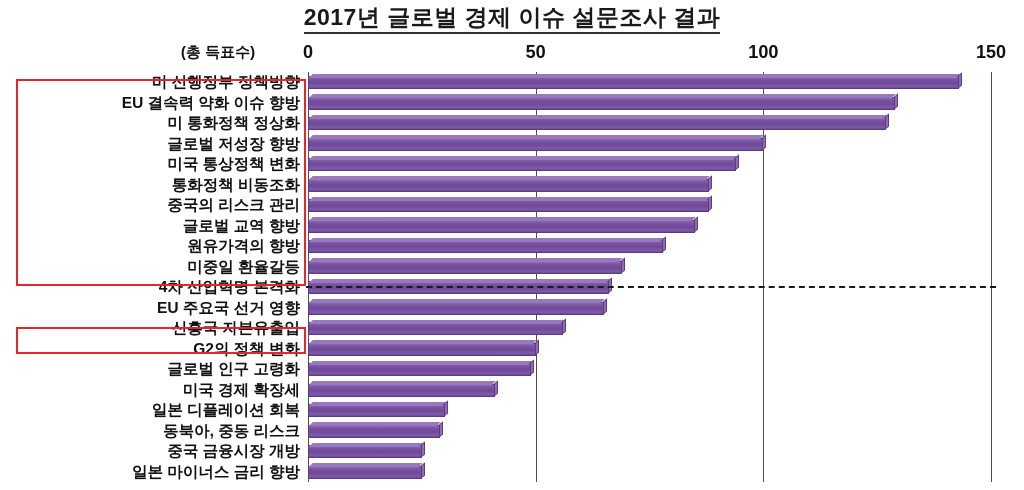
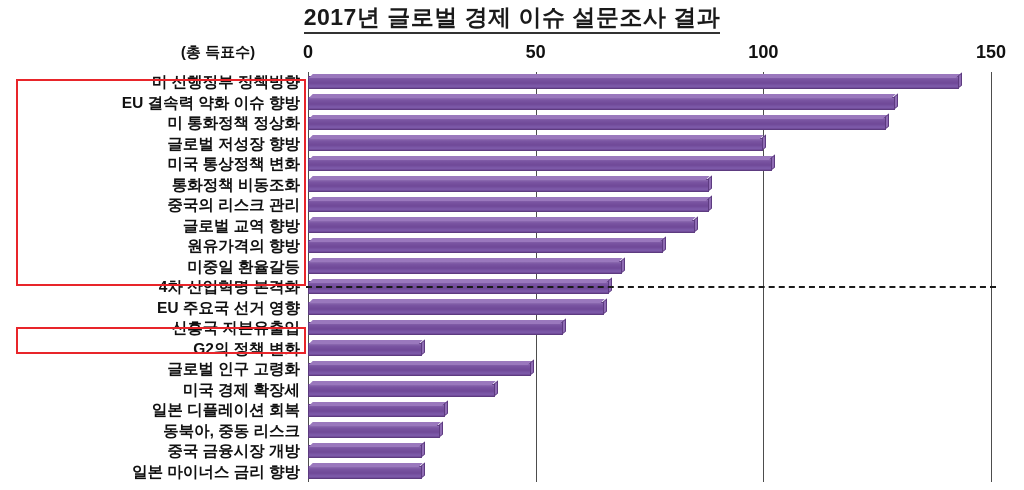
미국 통상정책 변화: 94 -> 102
G2의 정책 변화: 50 -> 25
